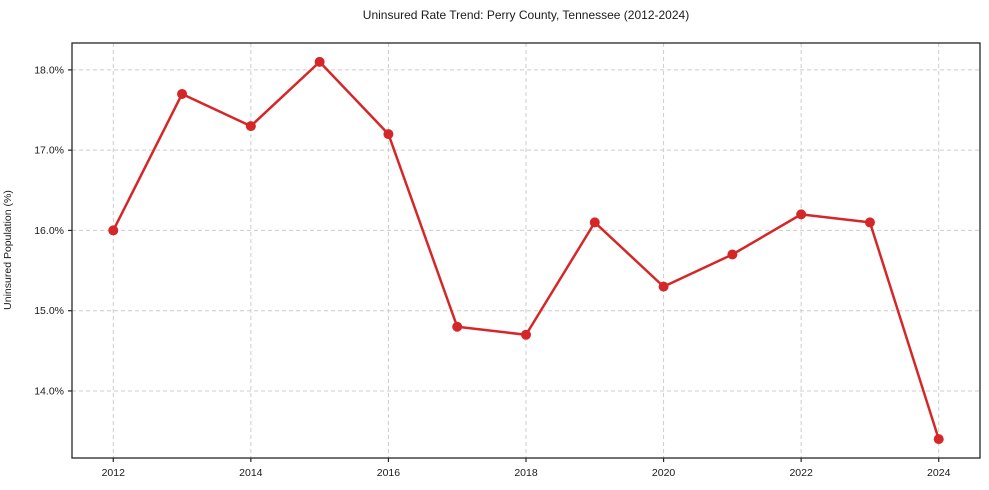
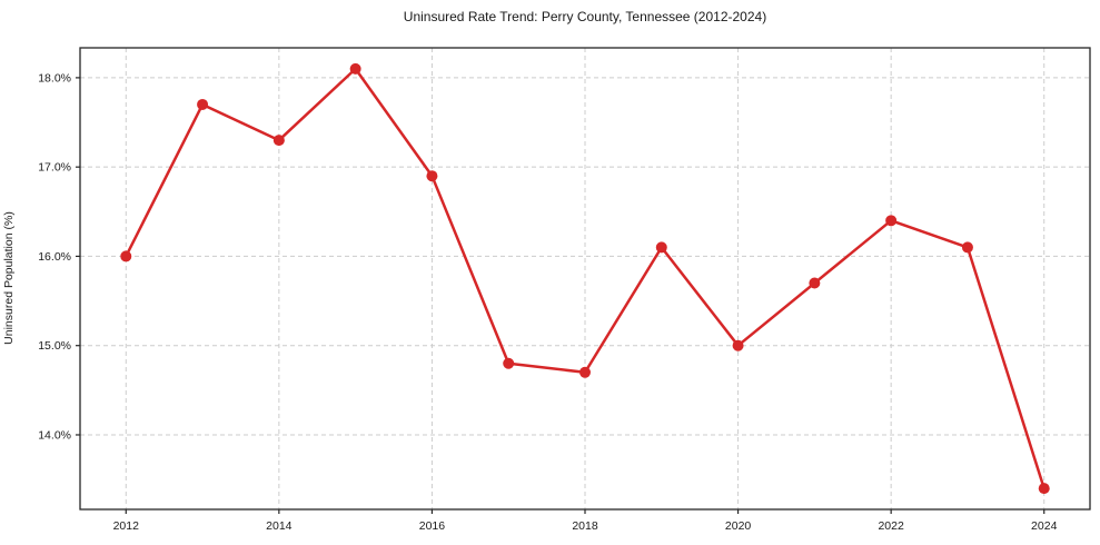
2016: 17.2% -> 16.9%
2020: 15.3% -> 15.0%
2022: 16.2% -> 16.4%
